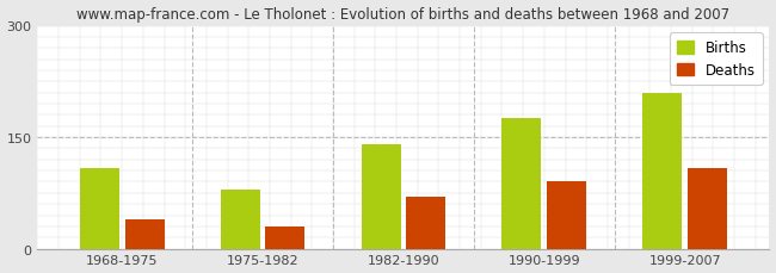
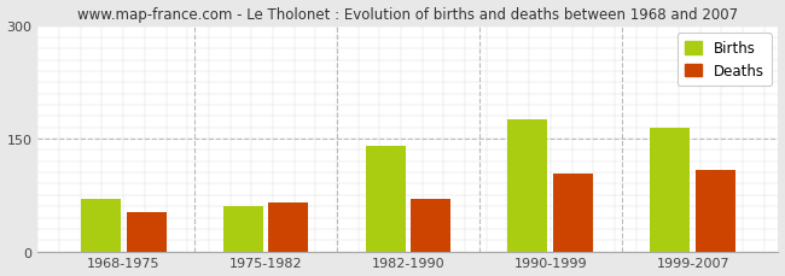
Births/1968-1975: 108 -> 70
Deaths/1968-1975: 40 -> 53
Births/1975-1982: 80 -> 60
Deaths/1975-1982: 30 -> 65
Deaths/1990-1999: 90 -> 103
Births/1999-2007: 210 -> 165
